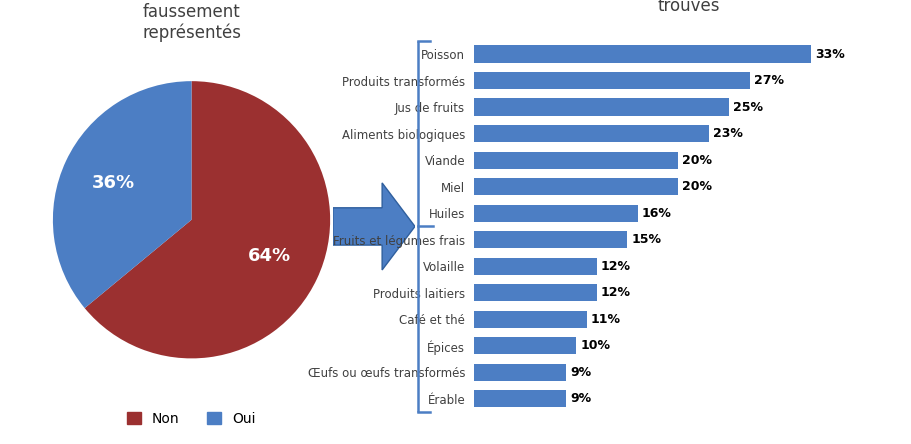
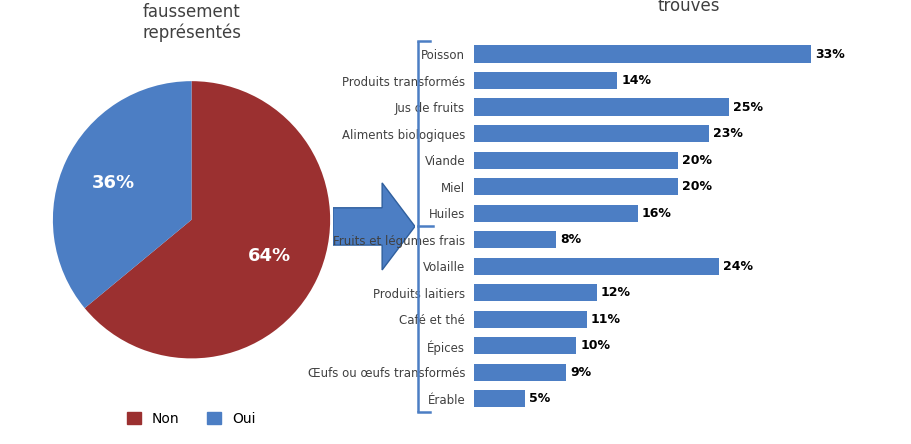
Produits transformés: 27% -> 14%
Fruits et légumes frais: 15% -> 8%
Volaille: 12% -> 24%
Érable: 9% -> 5%
